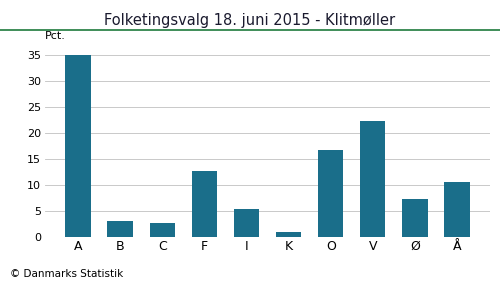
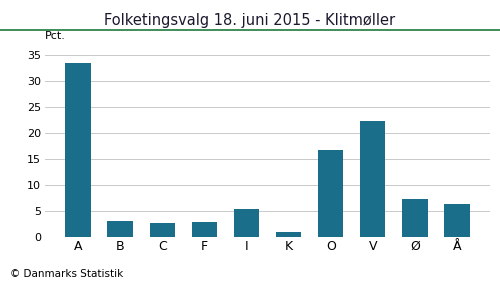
A: 35.0 -> 33.5
F: 12.8 -> 2.8
Å: 10.6 -> 6.4
